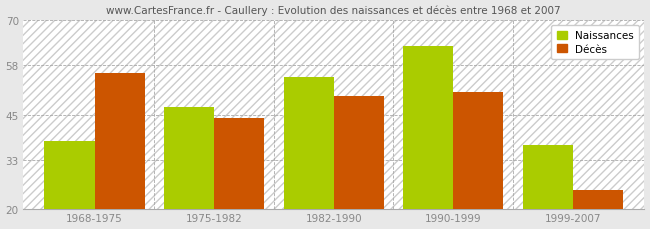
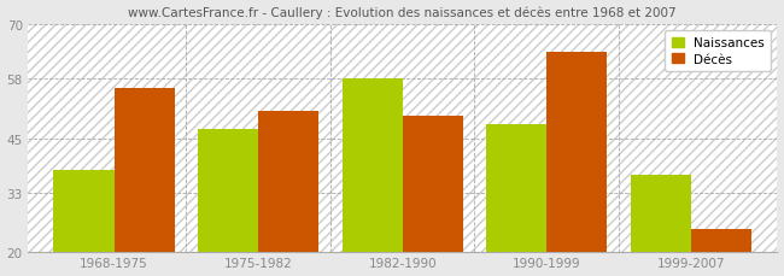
Décès/1975-1982: 44 -> 51
Naissances/1982-1990: 55 -> 58
Naissances/1990-1999: 63 -> 48
Décès/1990-1999: 51 -> 64
